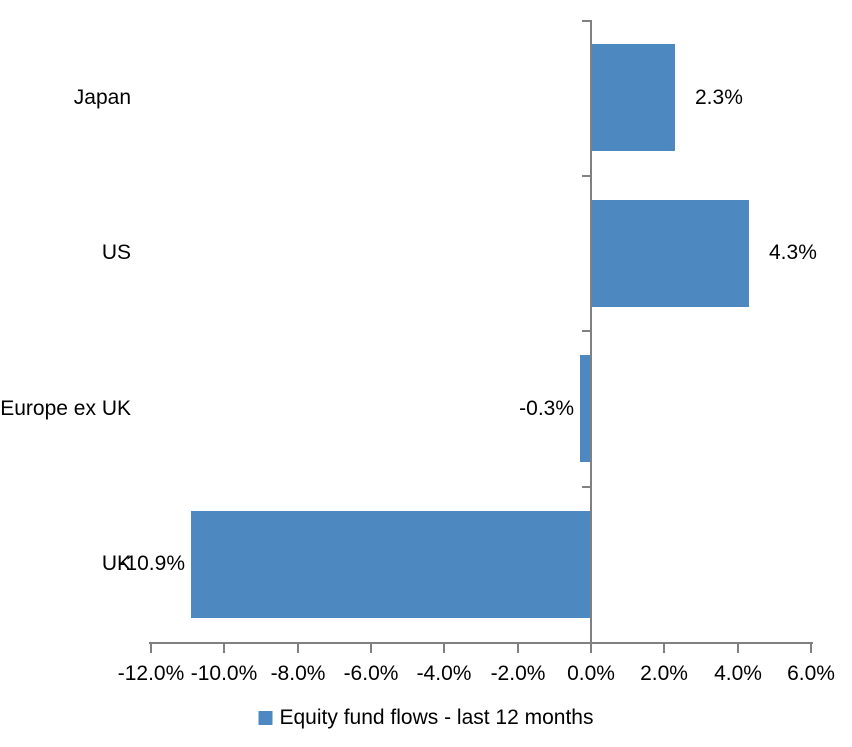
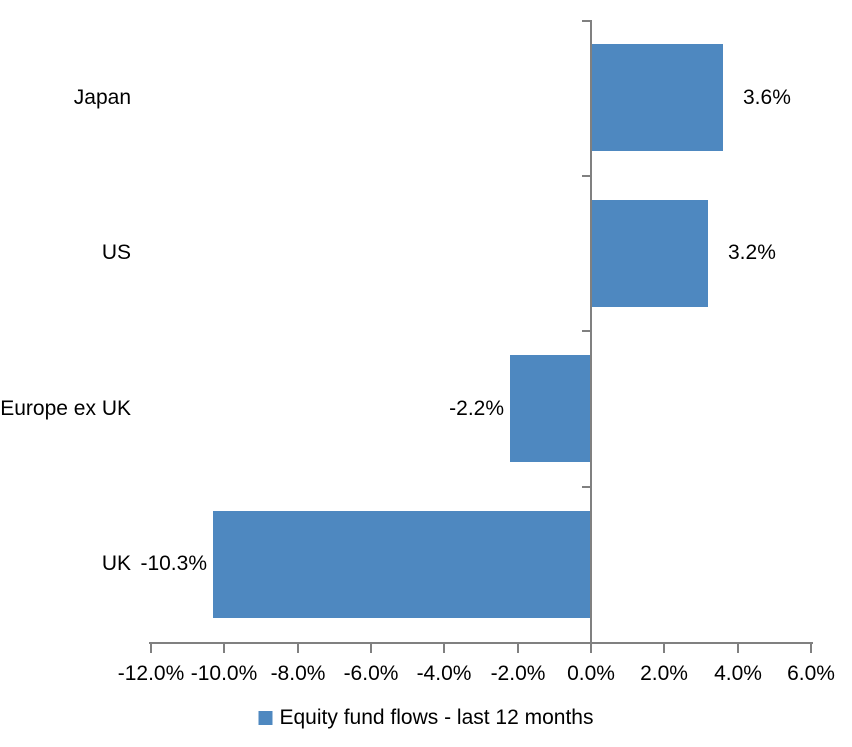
Japan: 2.3% -> 3.6%
US: 4.3% -> 3.2%
Europe ex UK: -0.3% -> -2.2%
UK: -10.9% -> -10.3%
